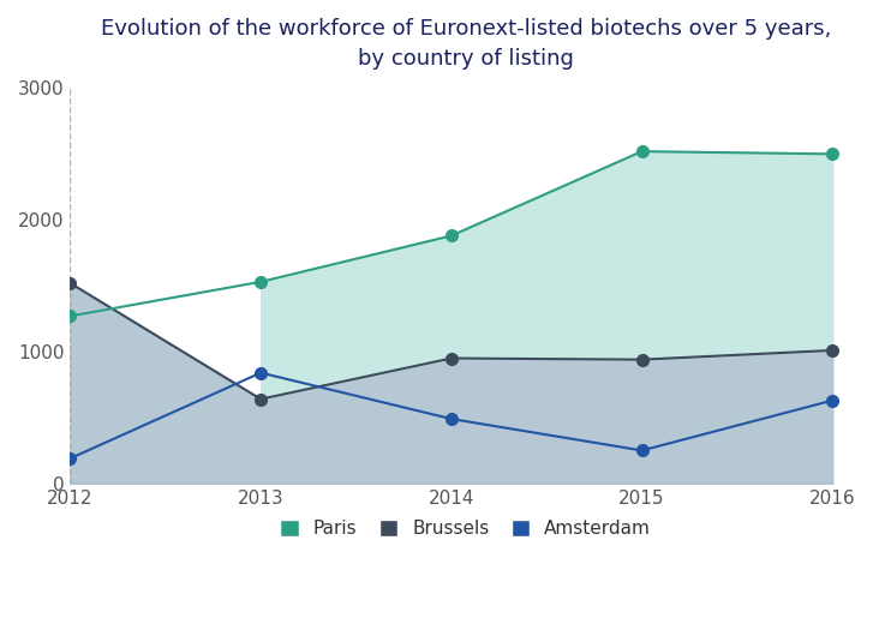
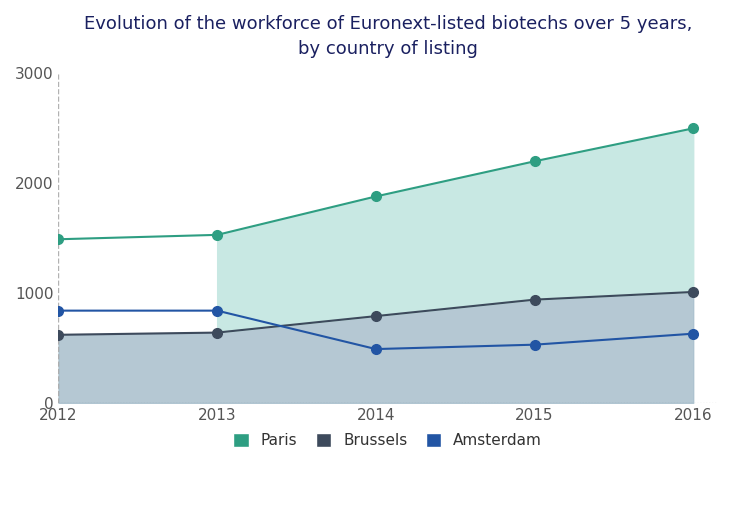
Paris/2012: 1270 -> 1490
Brussels/2012: 1520 -> 620
Amsterdam/2012: 190 -> 840
Brussels/2014: 950 -> 790
Paris/2015: 2520 -> 2200
Amsterdam/2015: 250 -> 530
